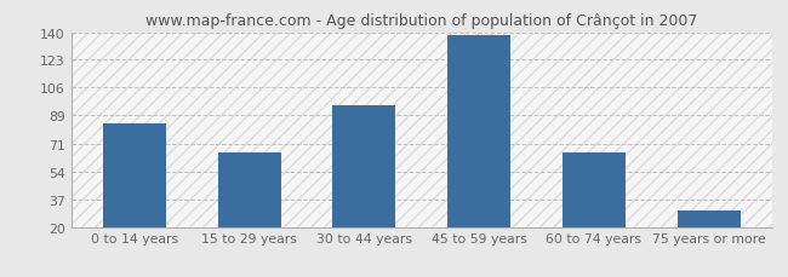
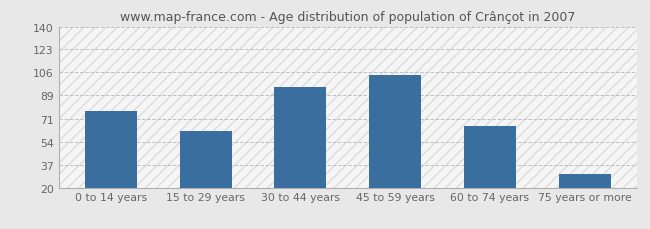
0 to 14 years: 84 -> 77
15 to 29 years: 66 -> 62
45 to 59 years: 138 -> 104
